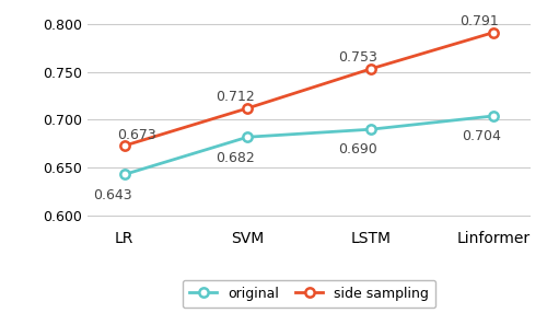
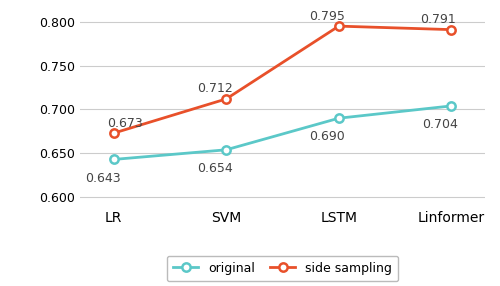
original/SVM: 0.682 -> 0.654
side sampling/LSTM: 0.753 -> 0.795
